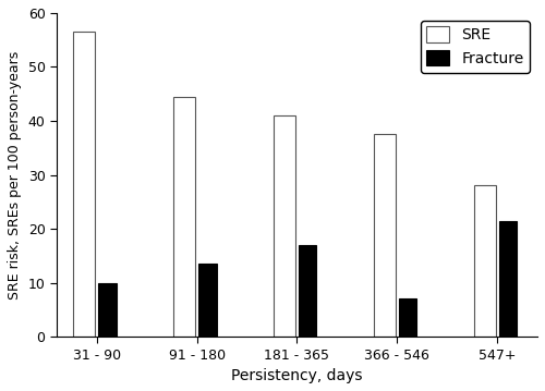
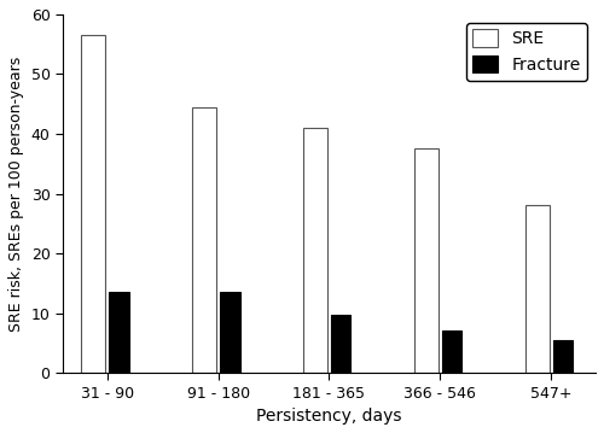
Fracture/31 - 90: 10.0 -> 13.5
Fracture/181 - 365: 17.0 -> 9.8
Fracture/547+: 21.5 -> 5.5
